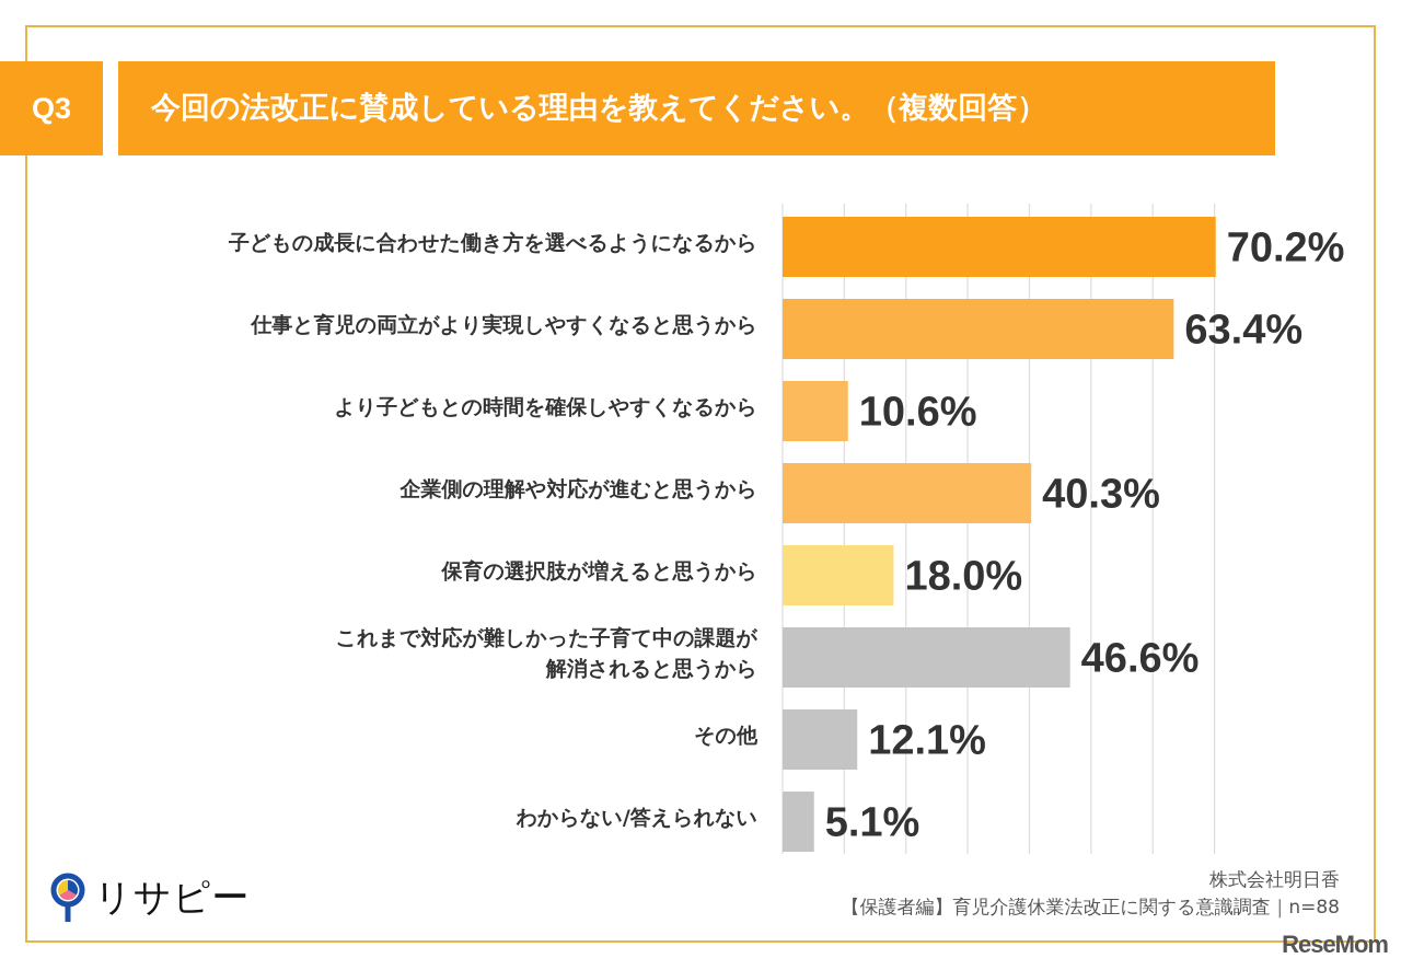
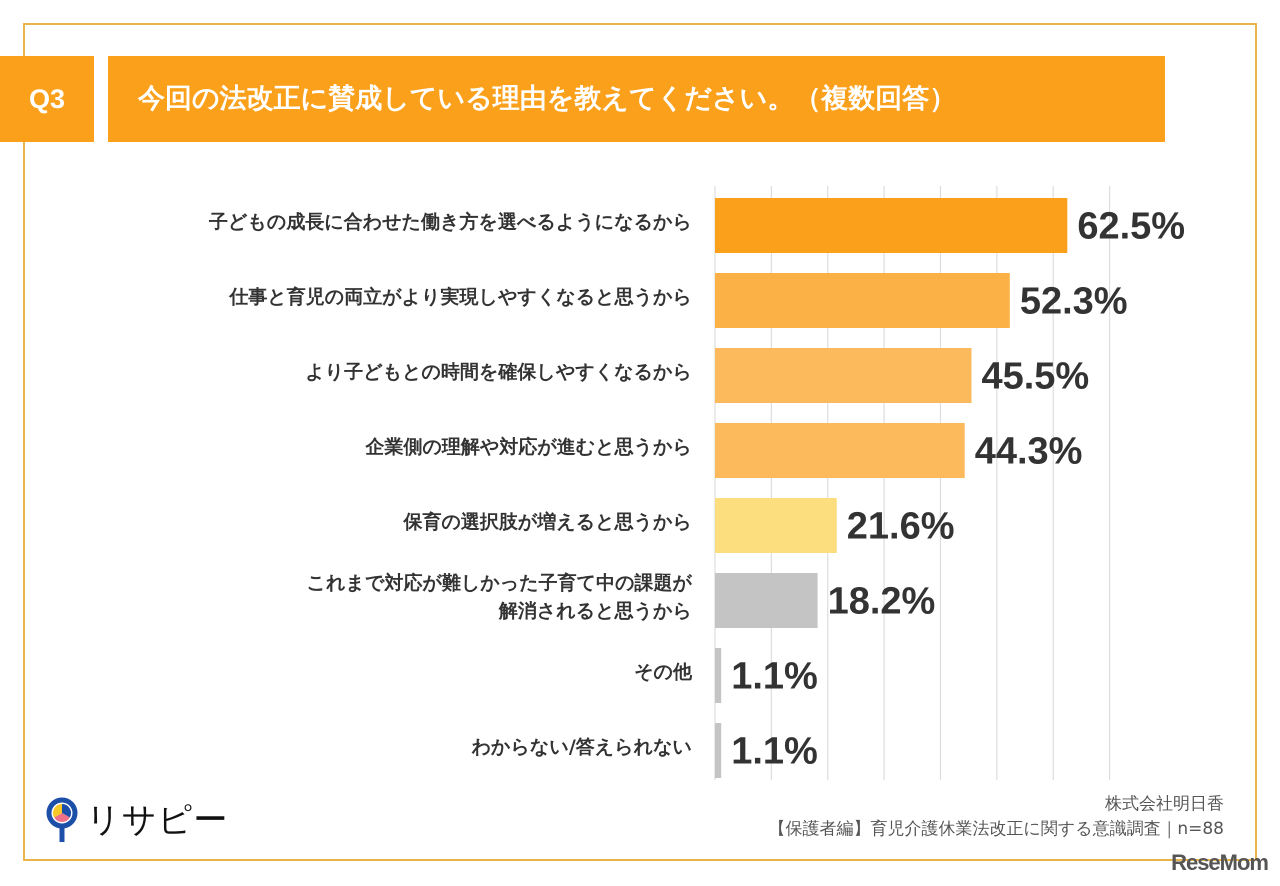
子どもの成長に合わせた働き方を選べるようになるから: 70.2% -> 62.5%
仕事と育児の両立がより実現しやすくなると思うから: 63.4% -> 52.3%
より子どもとの時間を確保しやすくなるから: 10.6% -> 45.5%
企業側の理解や対応が進むと思うから: 40.3% -> 44.3%
保育の選択肢が増えると思うから: 18.0% -> 21.6%
これまで対応が難しかった子育て中の課題が 解消されると思うから: 46.6% -> 18.2%
その他: 12.1% -> 1.1%
わからない/答えられない: 5.1% -> 1.1%
